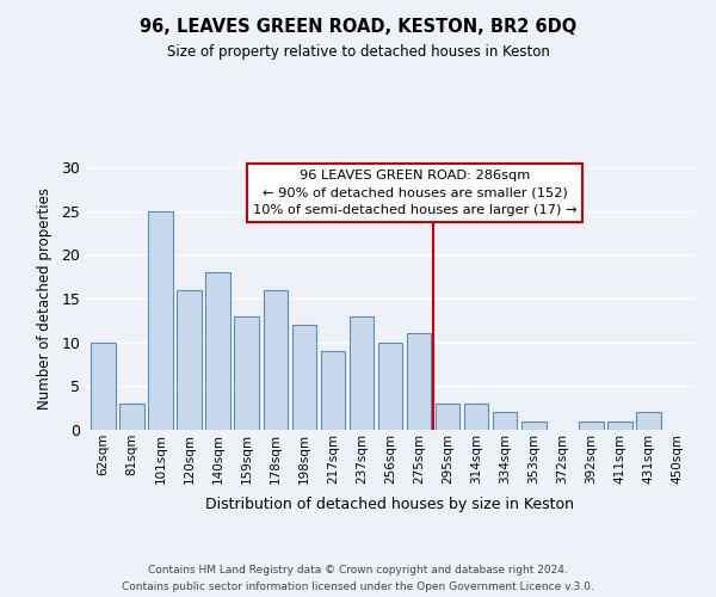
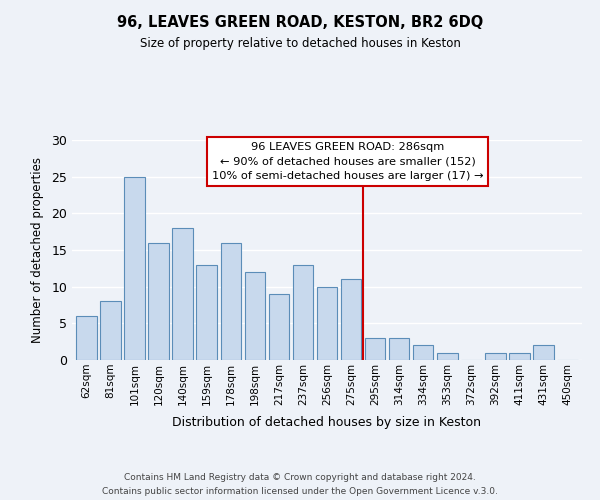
62sqm: 10 -> 6
81sqm: 3 -> 8
